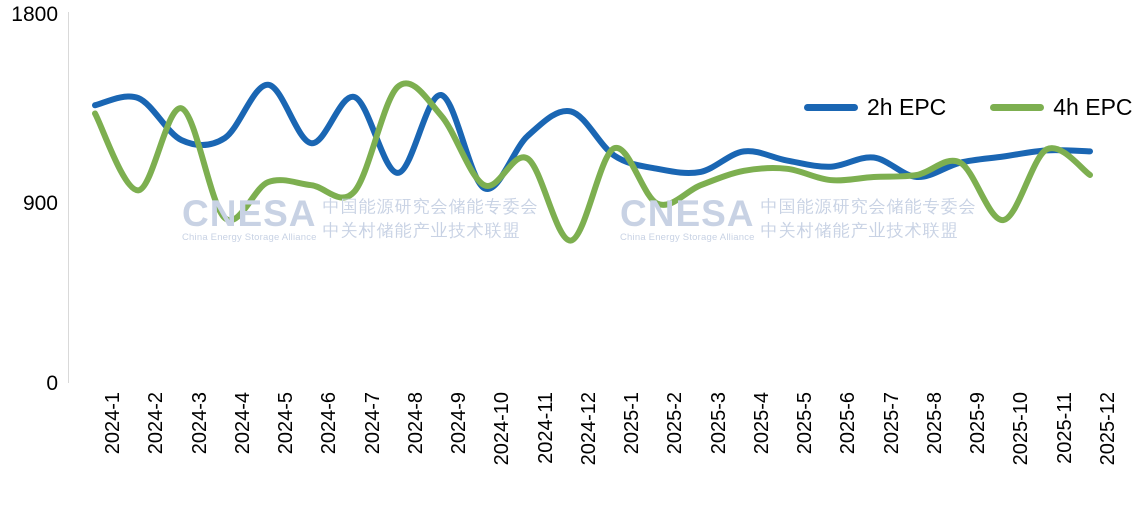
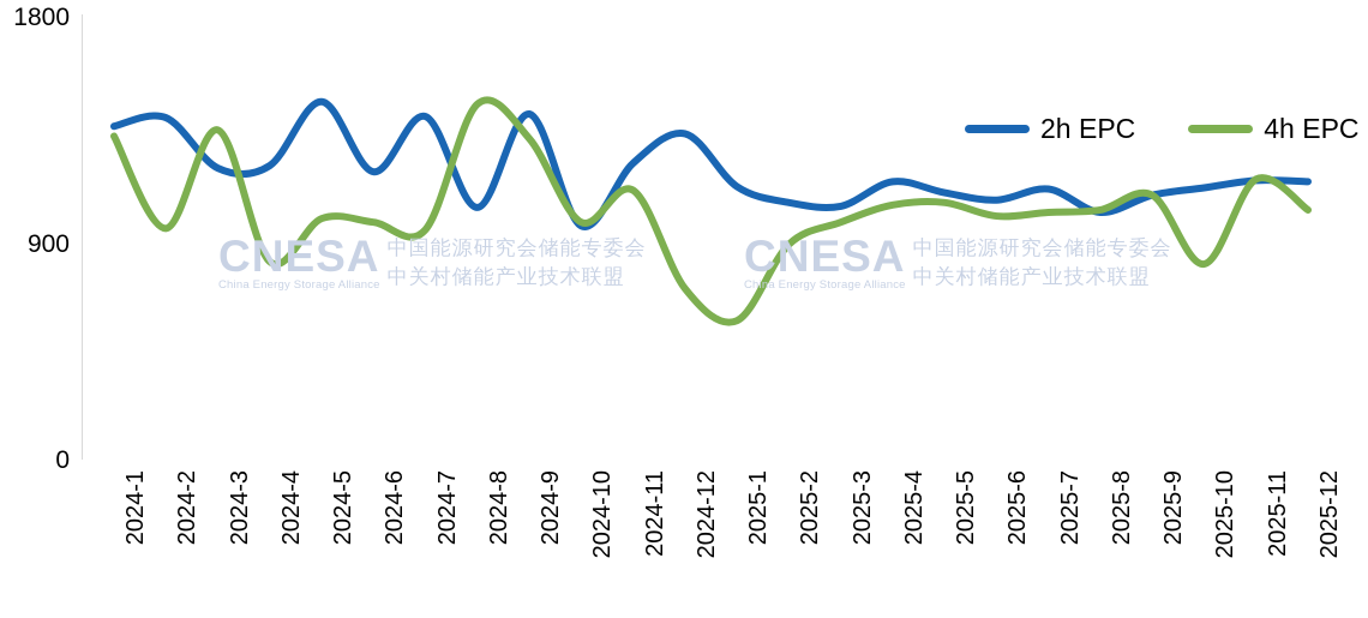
4h EPC/2025-1: 1140 -> 560
